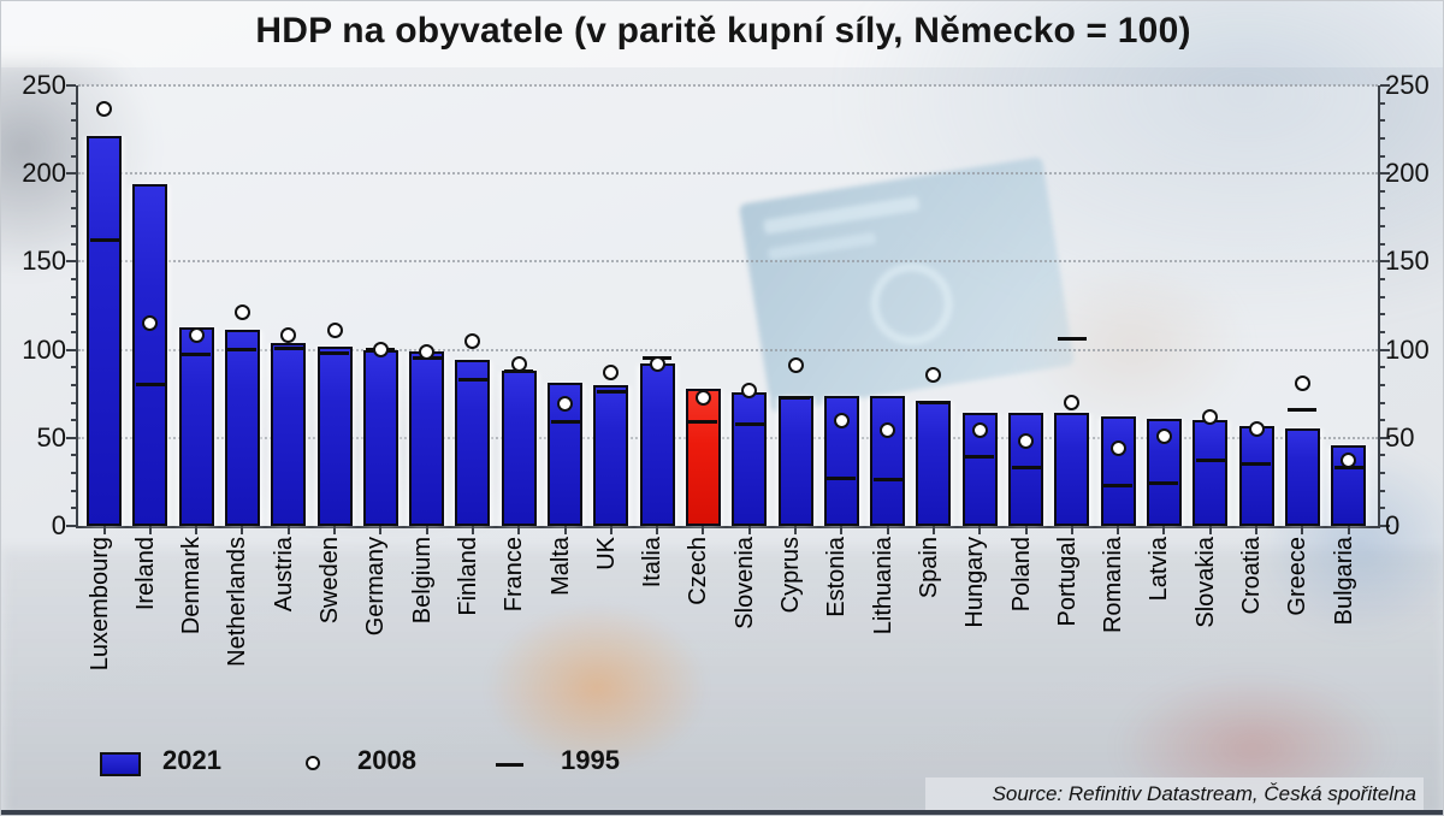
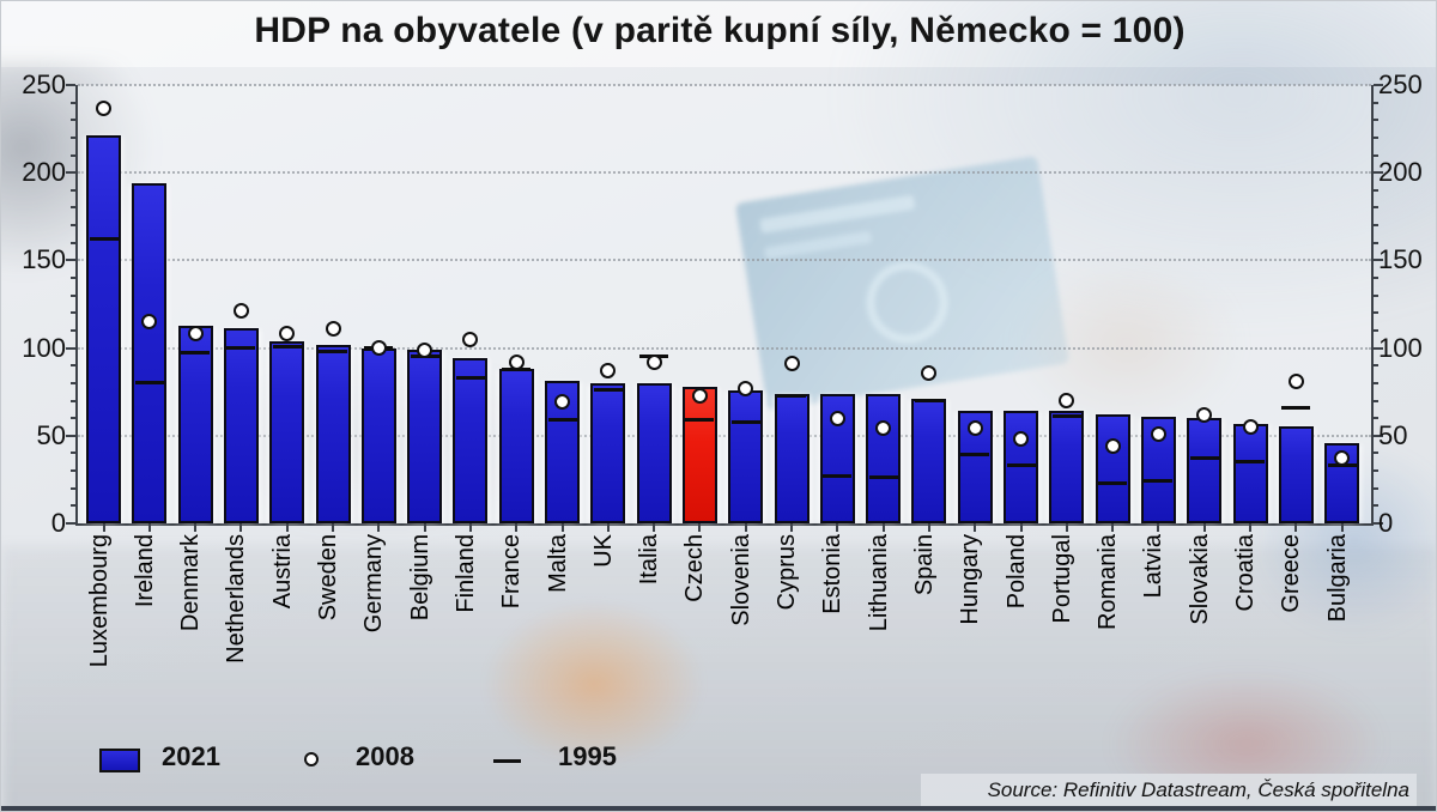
2021/Italia: 92 -> 80
1995/Portugal: 106 -> 61
